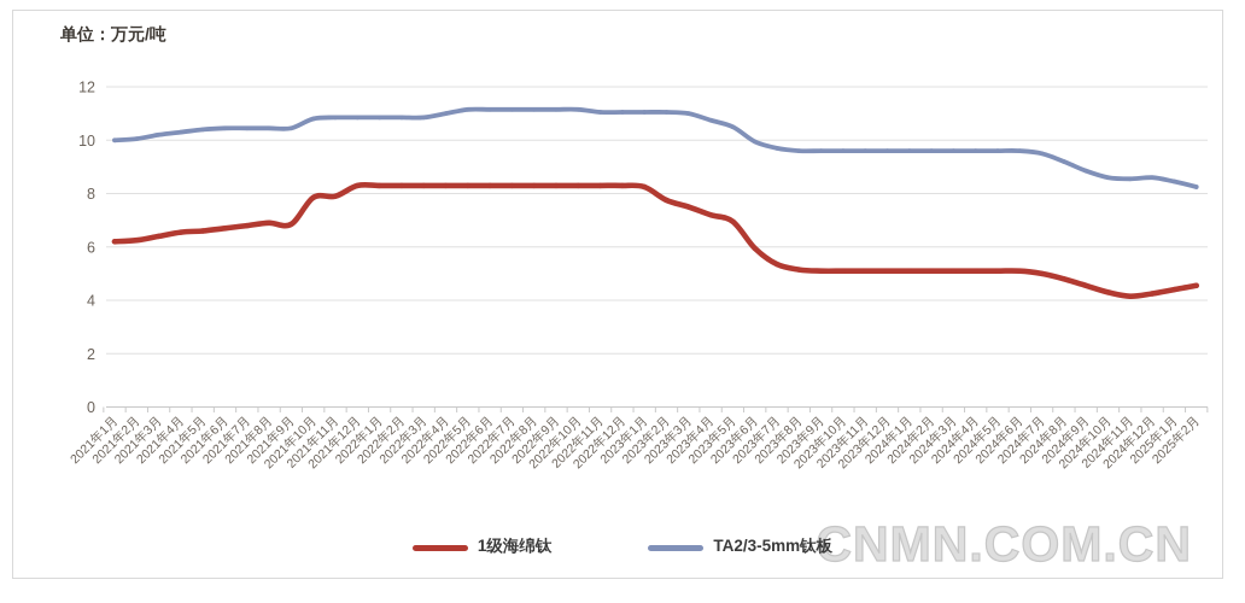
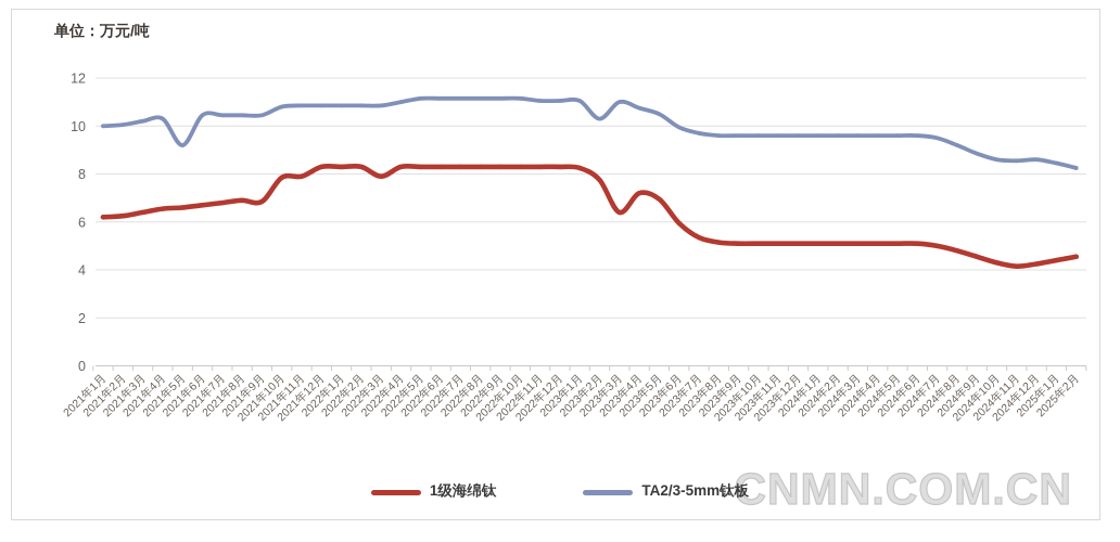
TA2/3-5mm钛板/2021年5月: 10.4 -> 9.2
1级海绵钛/2022年3月: 8.3 -> 7.9
TA2/3-5mm钛板/2023年2月: 11.1 -> 10.3
1级海绵钛/2023年3月: 7.5 -> 6.4
